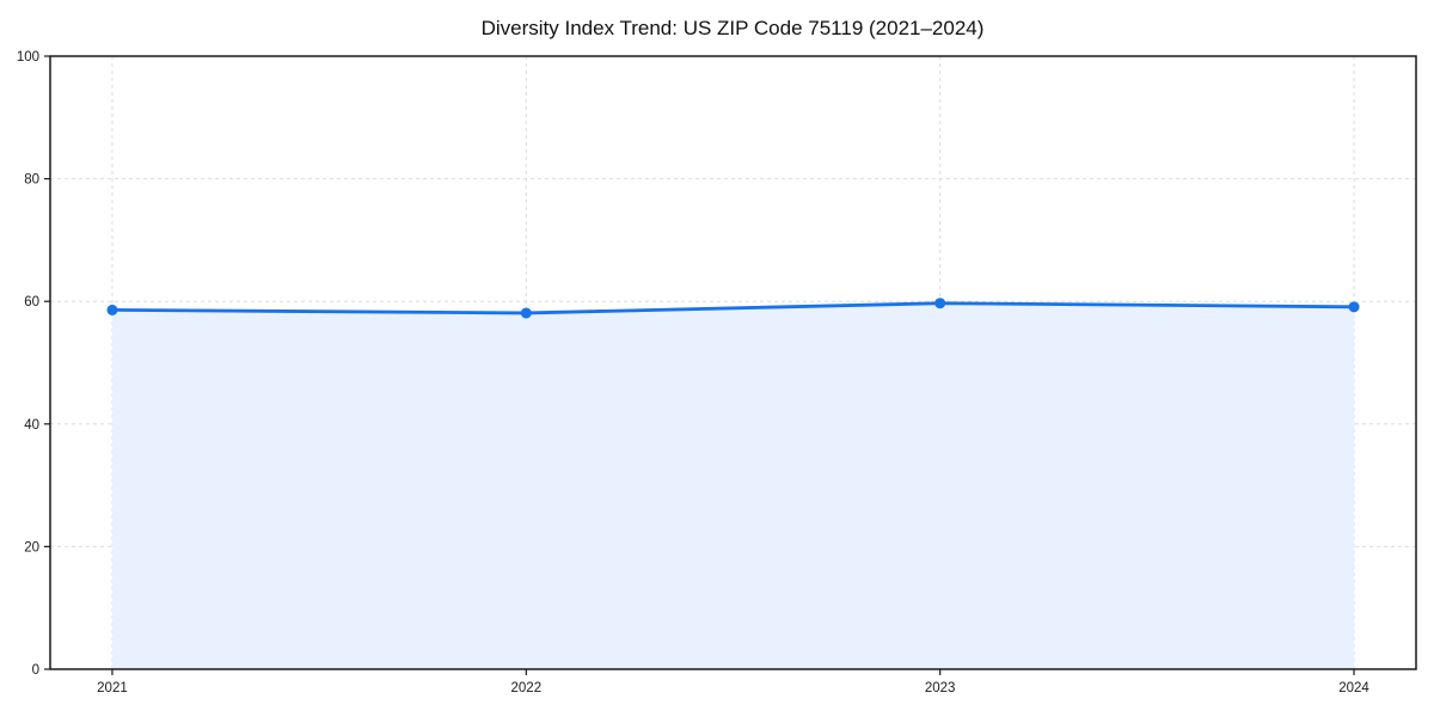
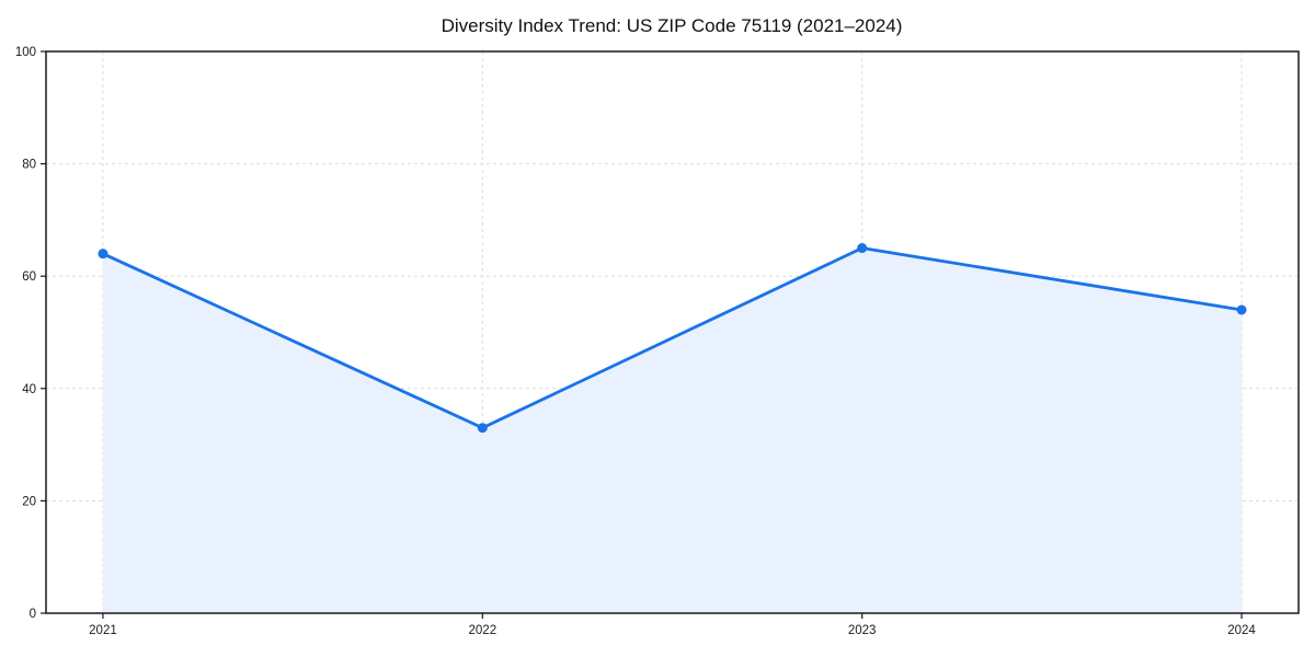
2021: 59 -> 64
2022: 58 -> 33
2023: 60 -> 65
2024: 59 -> 54
